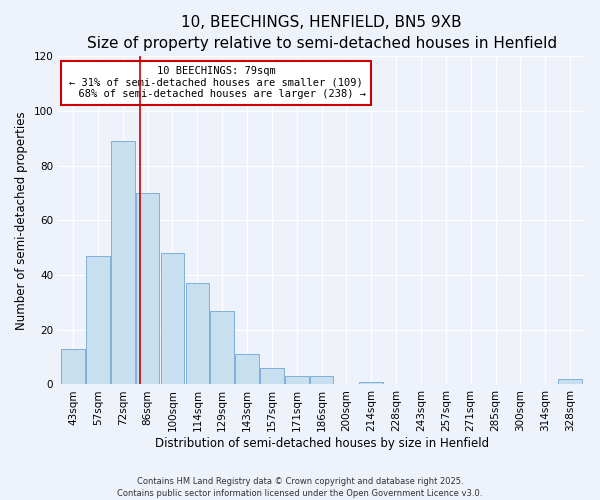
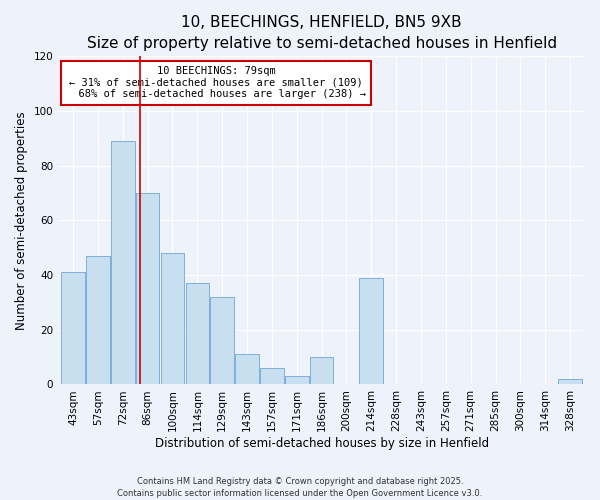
43sqm: 13 -> 41
129sqm: 27 -> 32
186sqm: 3 -> 10
214sqm: 1 -> 39
